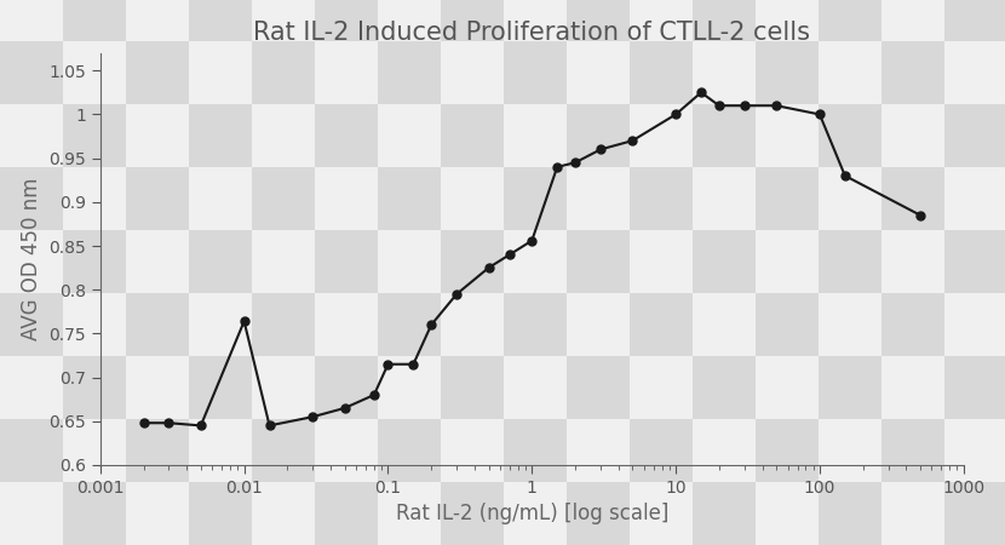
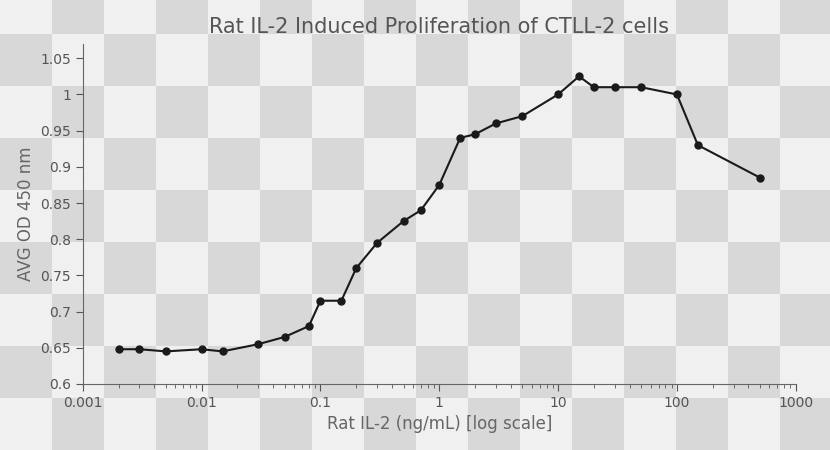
0.01: 0.764 -> 0.648
1: 0.856 -> 0.875
